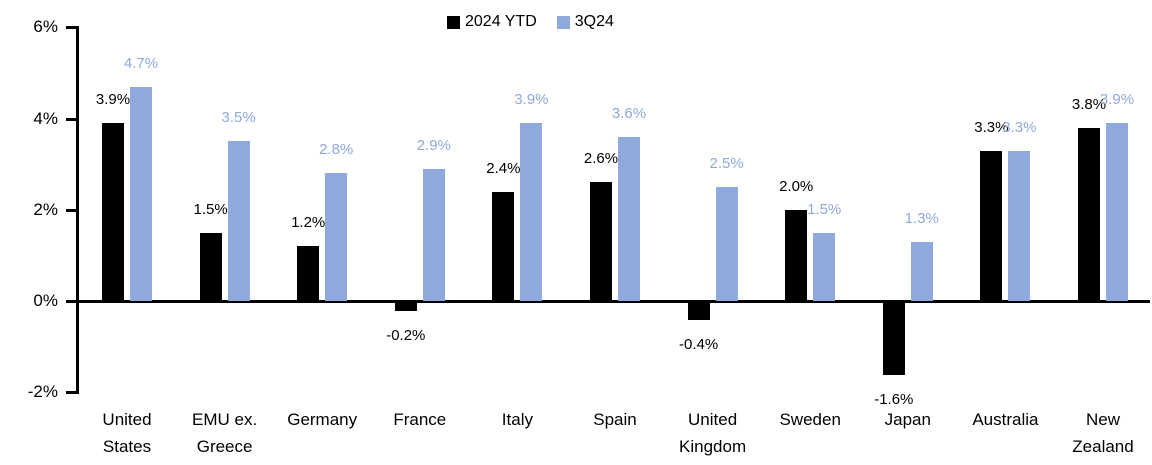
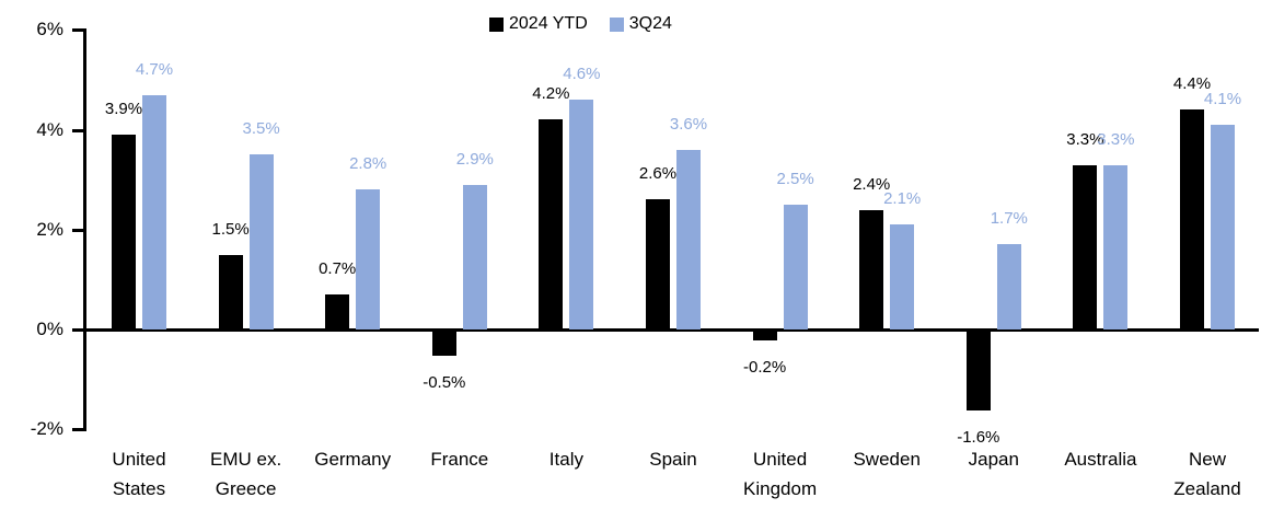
2024 YTD/Germany: 1.2% -> 0.7%
2024 YTD/France: -0.2% -> -0.5%
2024 YTD/Italy: 2.4% -> 4.2%
3Q24/Italy: 3.9% -> 4.6%
2024 YTD/United Kingdom: -0.4% -> -0.2%
2024 YTD/Sweden: 2.0% -> 2.4%
3Q24/Sweden: 1.5% -> 2.1%
3Q24/Japan: 1.3% -> 1.7%
2024 YTD/New Zealand: 3.8% -> 4.4%
3Q24/New Zealand: 3.9% -> 4.1%
